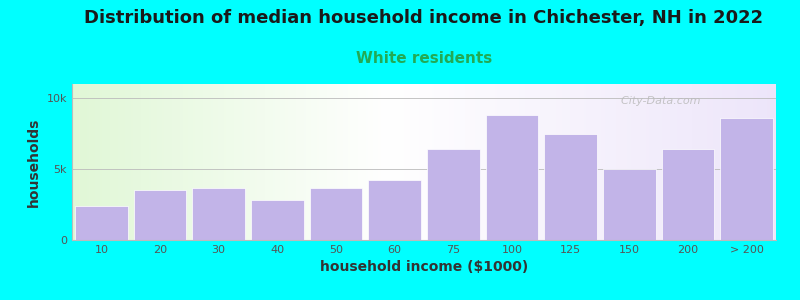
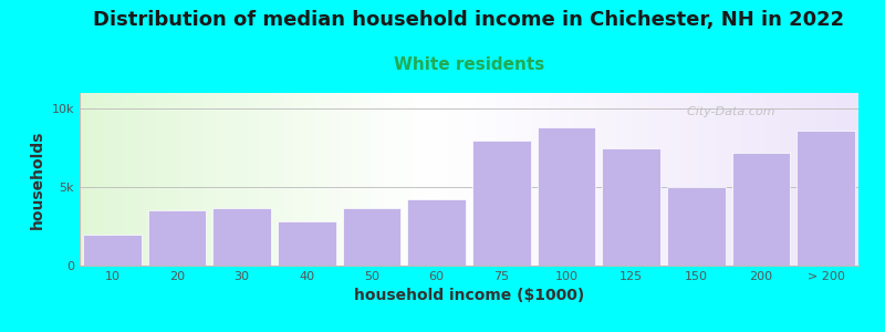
10: 2.4k -> 2.0k
75: 6.4k -> 8.0k
200: 6.4k -> 7.2k
